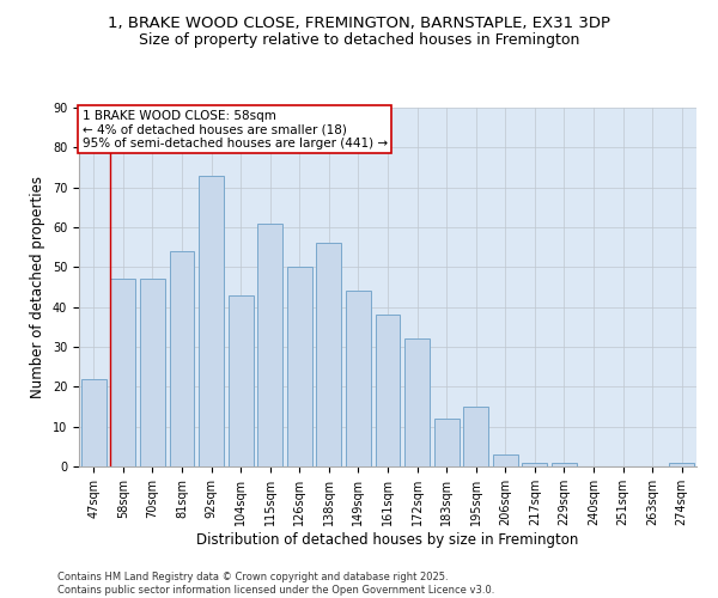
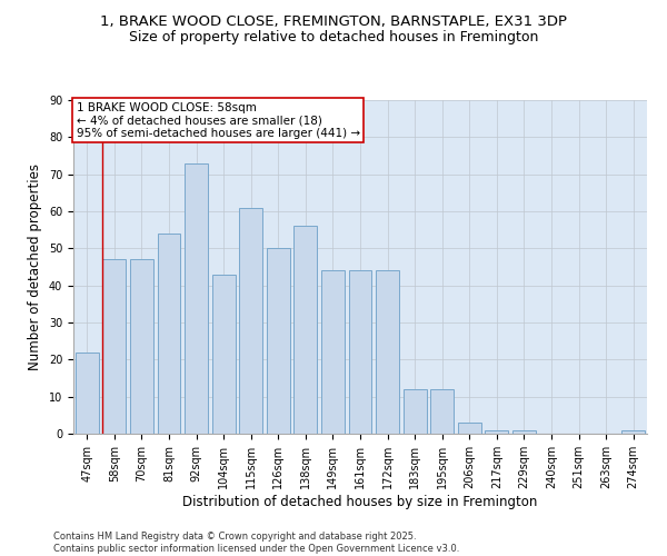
161sqm: 38 -> 44
172sqm: 32 -> 44
195sqm: 15 -> 12
